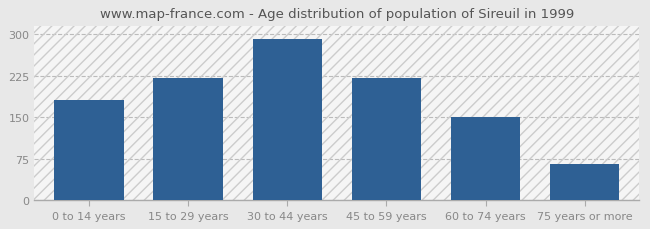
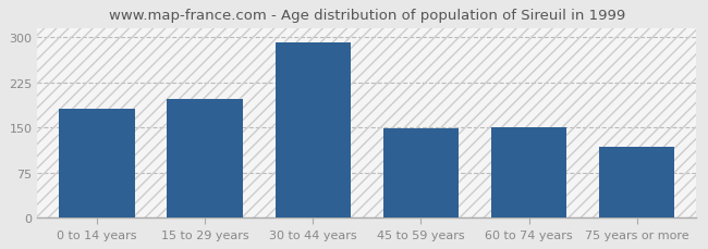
15 to 29 years: 221 -> 198
45 to 59 years: 221 -> 148
75 years or more: 65 -> 118
